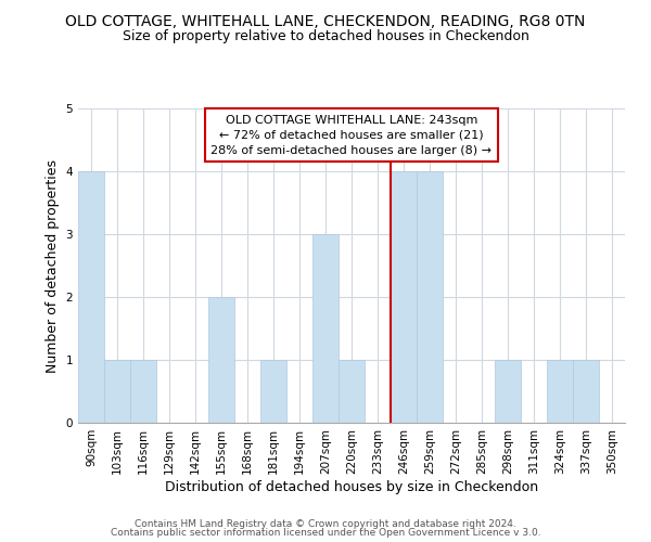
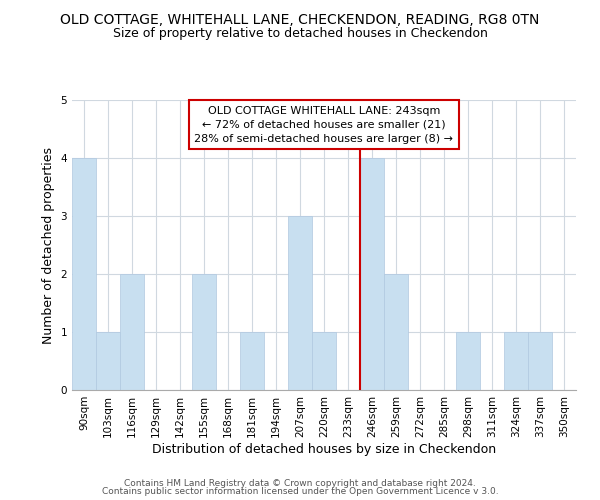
116sqm: 1 -> 2
259sqm: 4 -> 2
